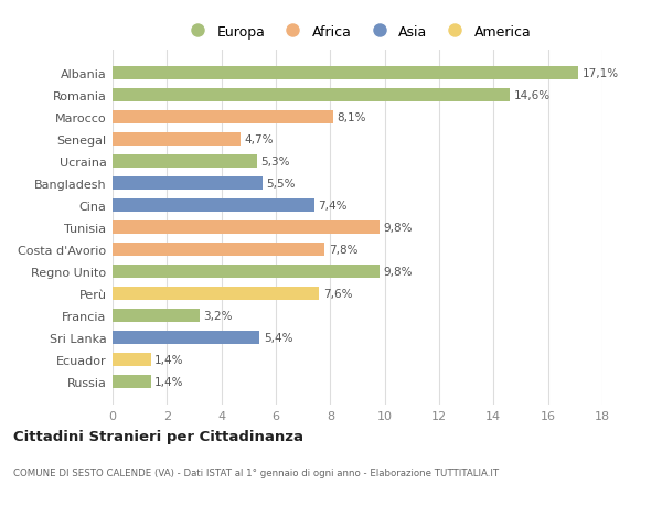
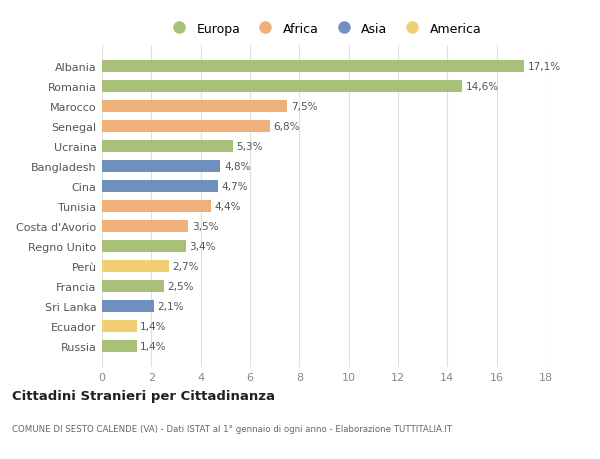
Marocco: 8,1% -> 7,5%
Senegal: 4,7% -> 6,8%
Bangladesh: 5,5% -> 4,8%
Cina: 7,4% -> 4,7%
Tunisia: 9,8% -> 4,4%
Costa d'Avorio: 7,8% -> 3,5%
Regno Unito: 9,8% -> 3,4%
Perù: 7,6% -> 2,7%
Francia: 3,2% -> 2,5%
Sri Lanka: 5,4% -> 2,1%
